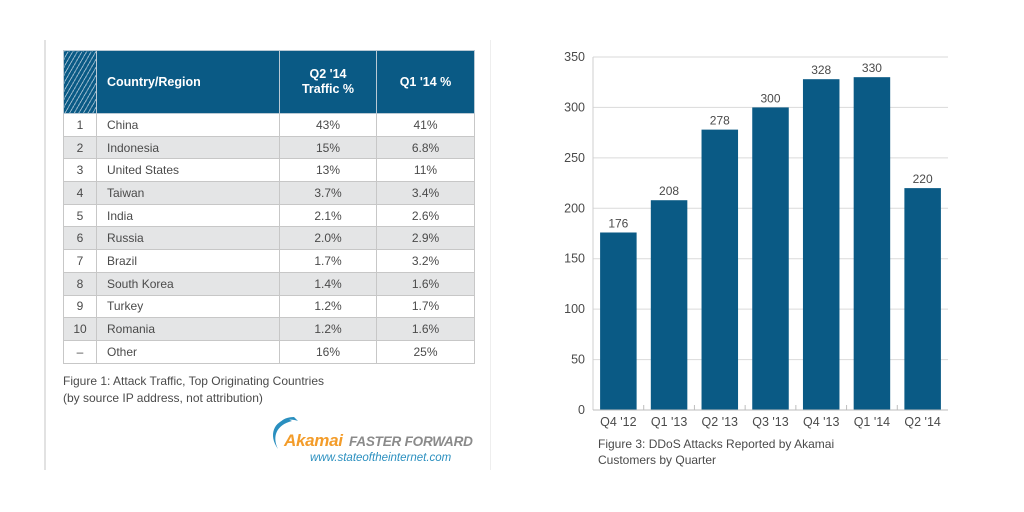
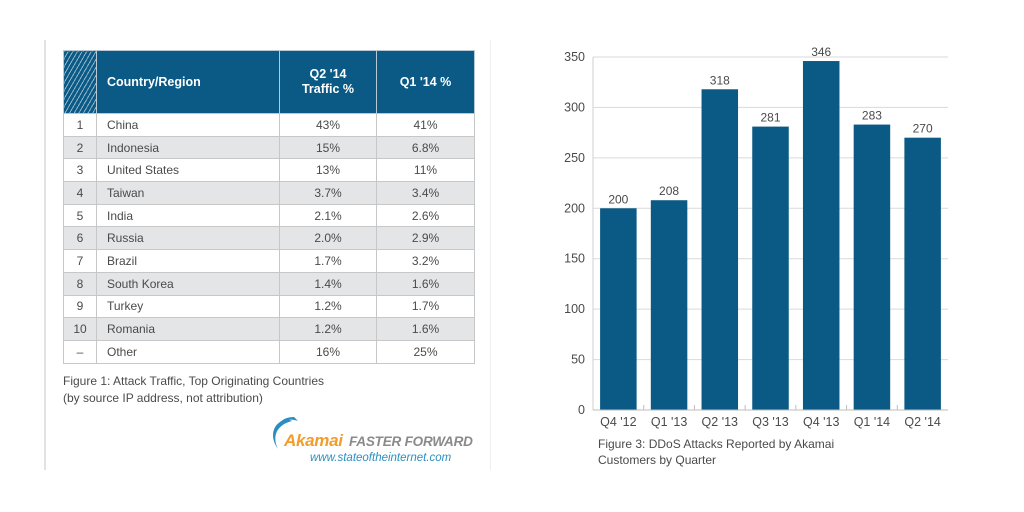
Q4 '12: 176 -> 200
Q2 '13: 278 -> 318
Q3 '13: 300 -> 281
Q4 '13: 328 -> 346
Q1 '14: 330 -> 283
Q2 '14: 220 -> 270
